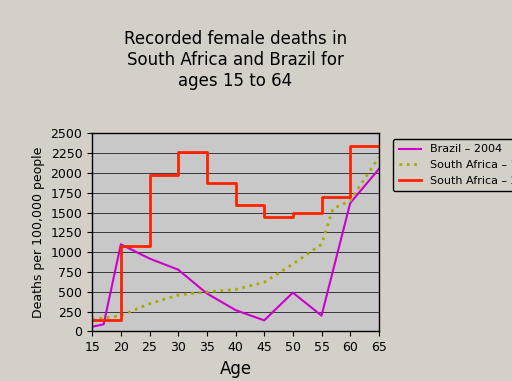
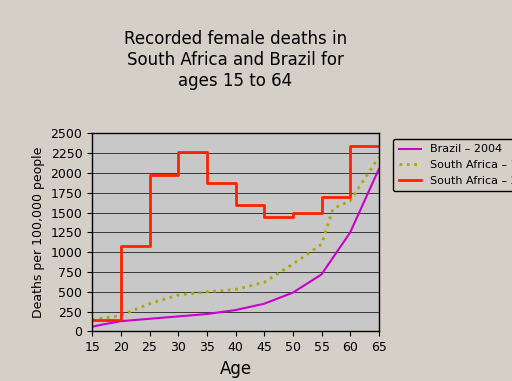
Brazil – 2004/20: 1100 -> 130
Brazil – 2004/25: 920 -> 160
Brazil – 2004/30: 780 -> 190
Brazil – 2004/35: 480 -> 220
Brazil – 2004/45: 140 -> 350
Brazil – 2004/55: 200 -> 720
Brazil – 2004/60: 1620 -> 1250
